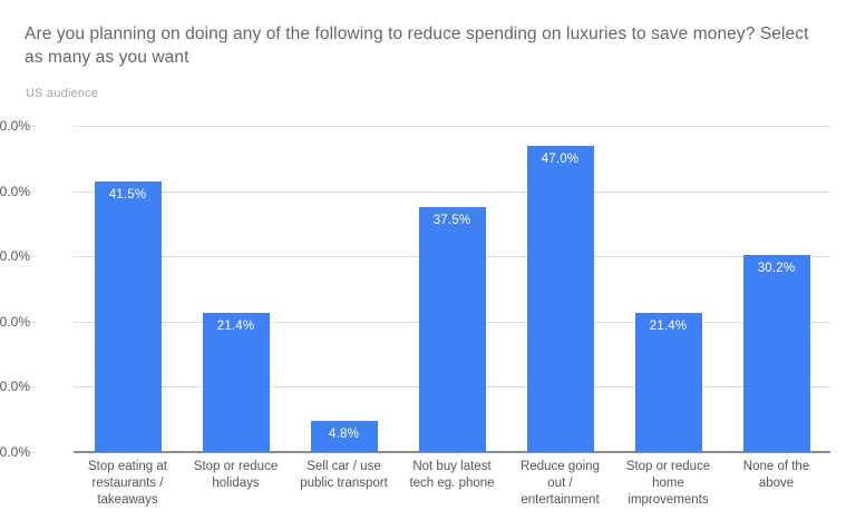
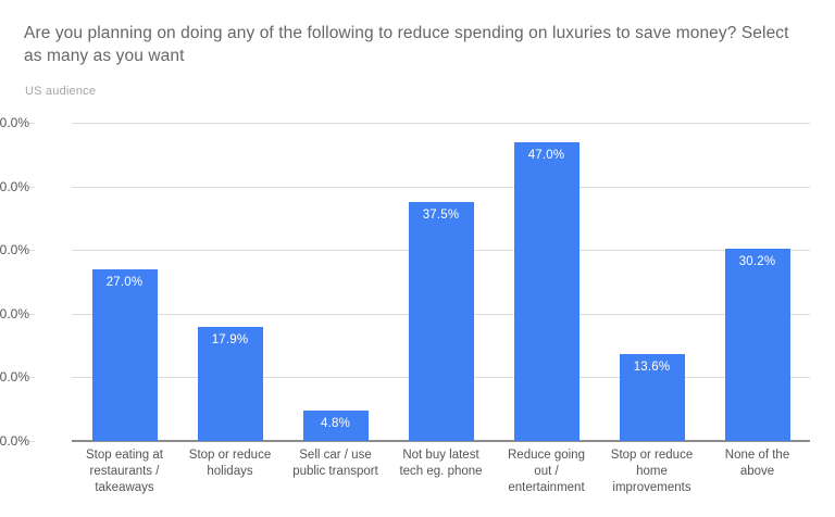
Stop eating at restaurants / takeaways: 41.5% -> 27.0%
Stop or reduce holidays: 21.4% -> 17.9%
Stop or reduce home improvements: 21.4% -> 13.6%
